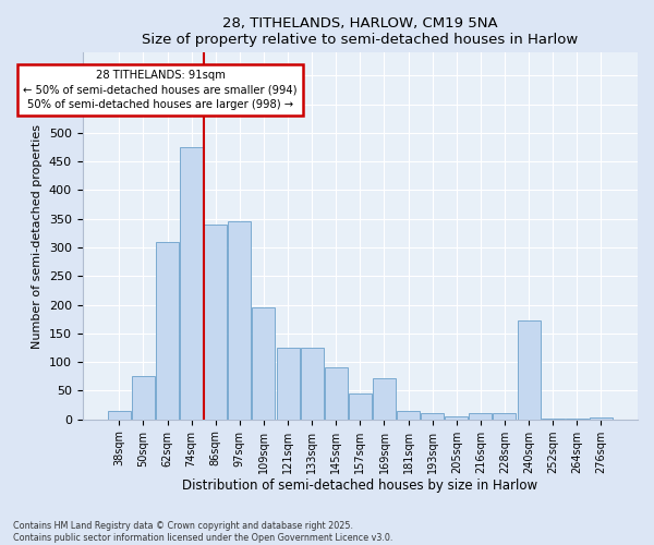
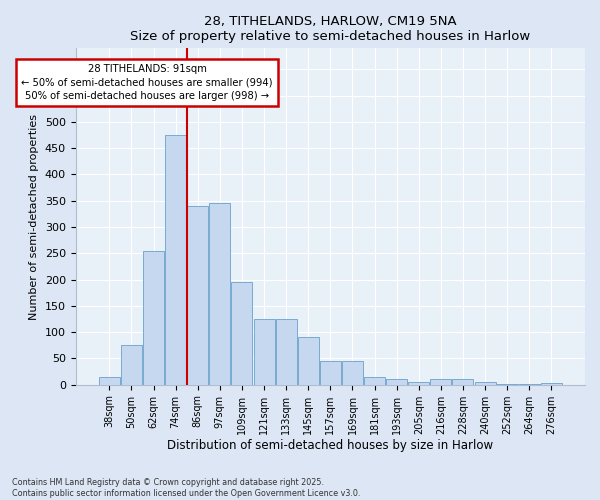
62sqm: 310 -> 255
169sqm: 72 -> 45
240sqm: 172 -> 6
